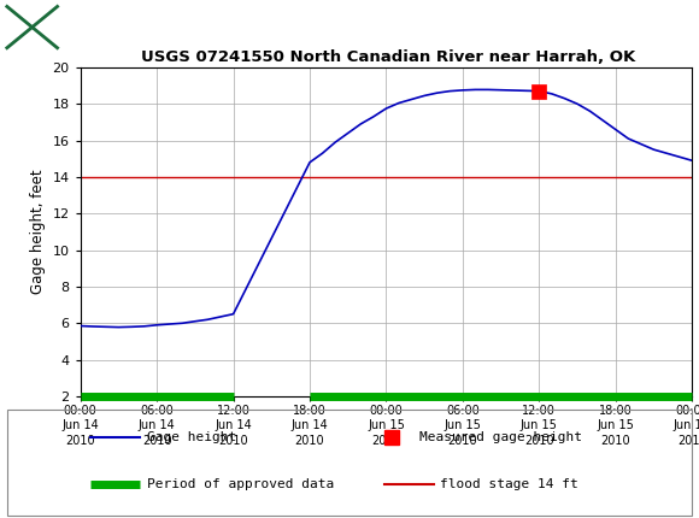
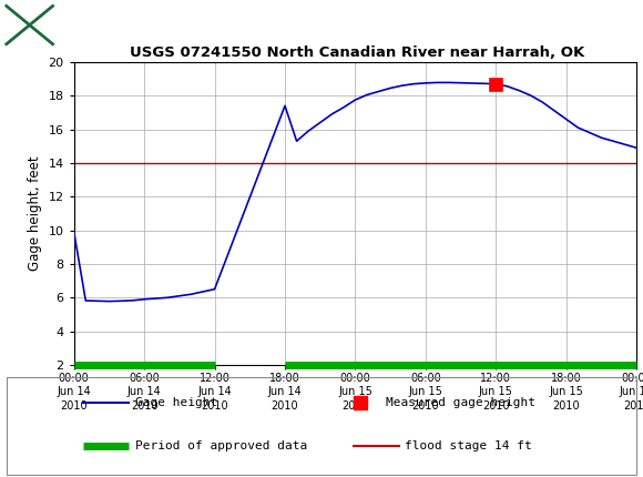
00:00 Jun 14 2010: 5.8 -> 9.9
18:00 Jun 14 2010: 14.8 -> 17.4
